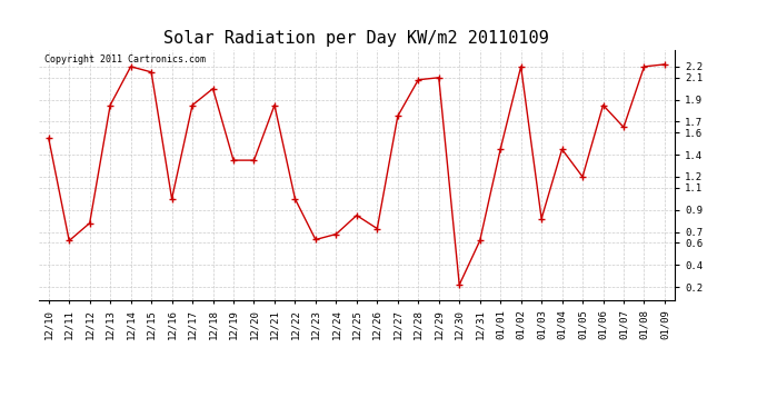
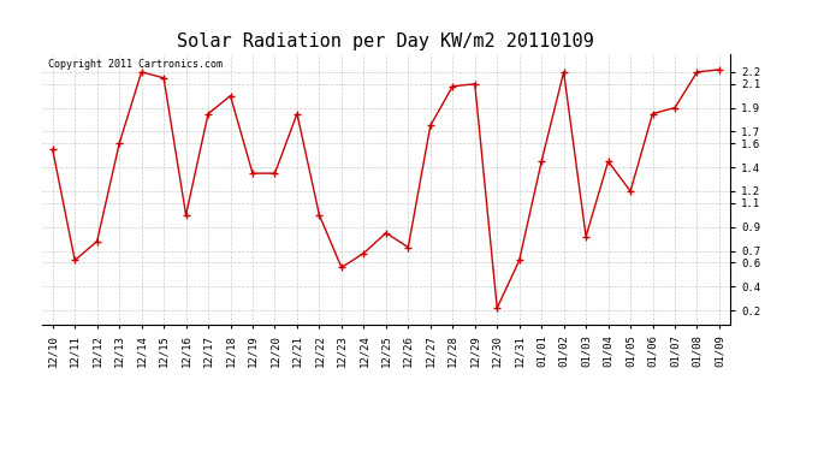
12/13: 1.85 -> 1.60
12/23: 0.63 -> 0.56
01/07: 1.65 -> 1.90
